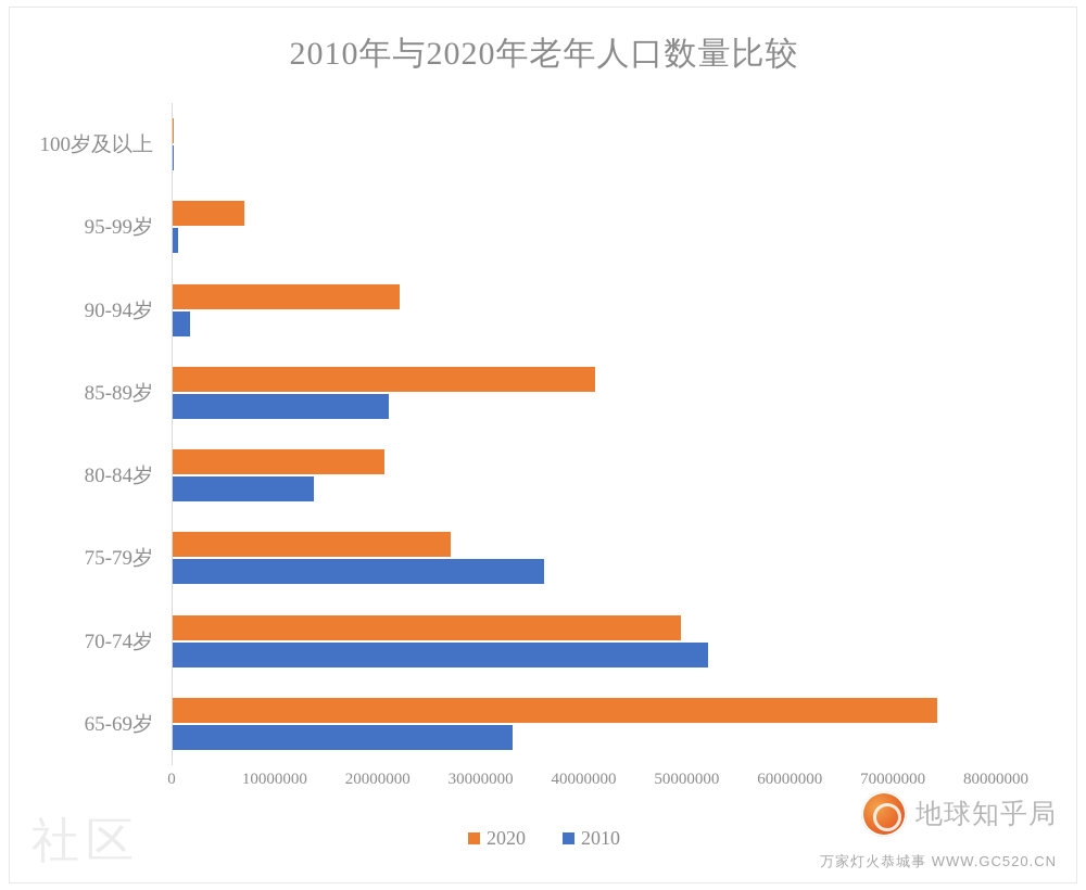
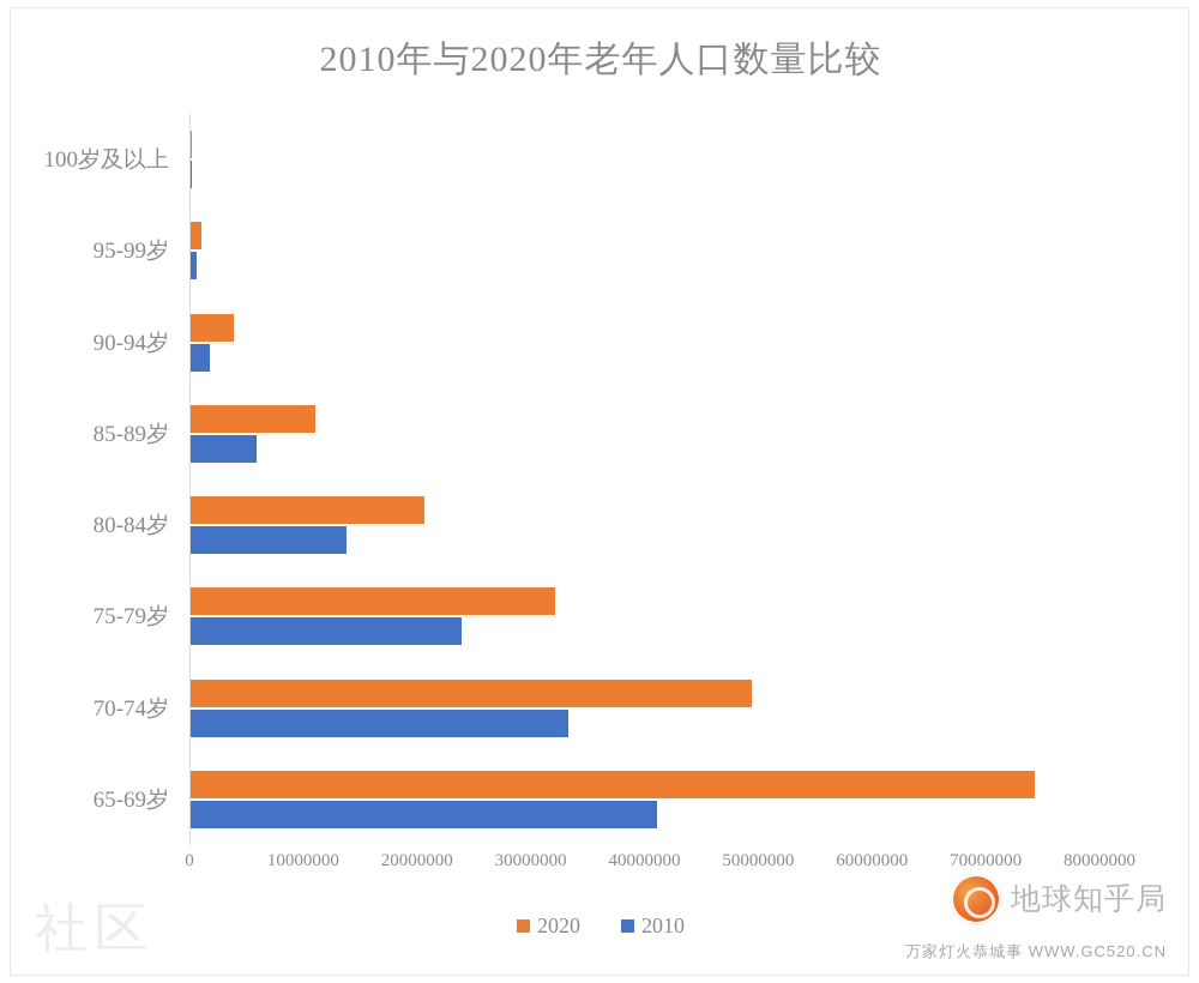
2020/95-99岁: 7000000 -> 1000000
2020/90-94岁: 22000000 -> 4000000
2020/85-89岁: 41000000 -> 11000000
2010/85-89岁: 21000000 -> 6000000
2020/75-79岁: 27000000 -> 32000000
2010/75-79岁: 36000000 -> 24000000
2010/70-74岁: 52000000 -> 33000000
2010/65-69岁: 33000000 -> 41000000
